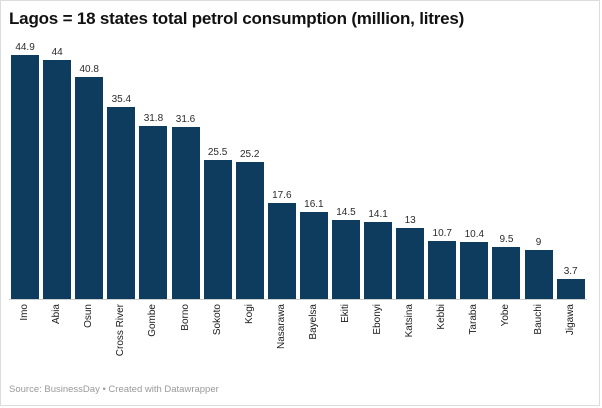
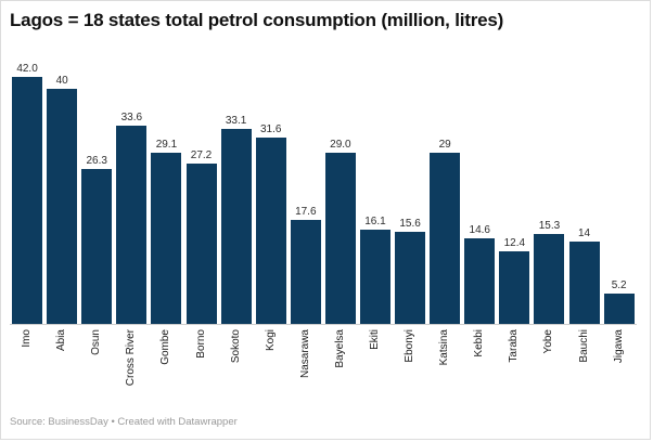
Imo: 44.9 -> 42.0
Abia: 44 -> 40
Osun: 40.8 -> 26.3
Cross River: 35.4 -> 33.6
Gombe: 31.8 -> 29.1
Borno: 31.6 -> 27.2
Sokoto: 25.5 -> 33.1
Kogi: 25.2 -> 31.6
Bayelsa: 16.1 -> 29.0
Ekiti: 14.5 -> 16.1
Ebonyi: 14.1 -> 15.6
Katsina: 13 -> 29
Kebbi: 10.7 -> 14.6
Taraba: 10.4 -> 12.4
Yobe: 9.5 -> 15.3
Bauchi: 9 -> 14
Jigawa: 3.7 -> 5.2
